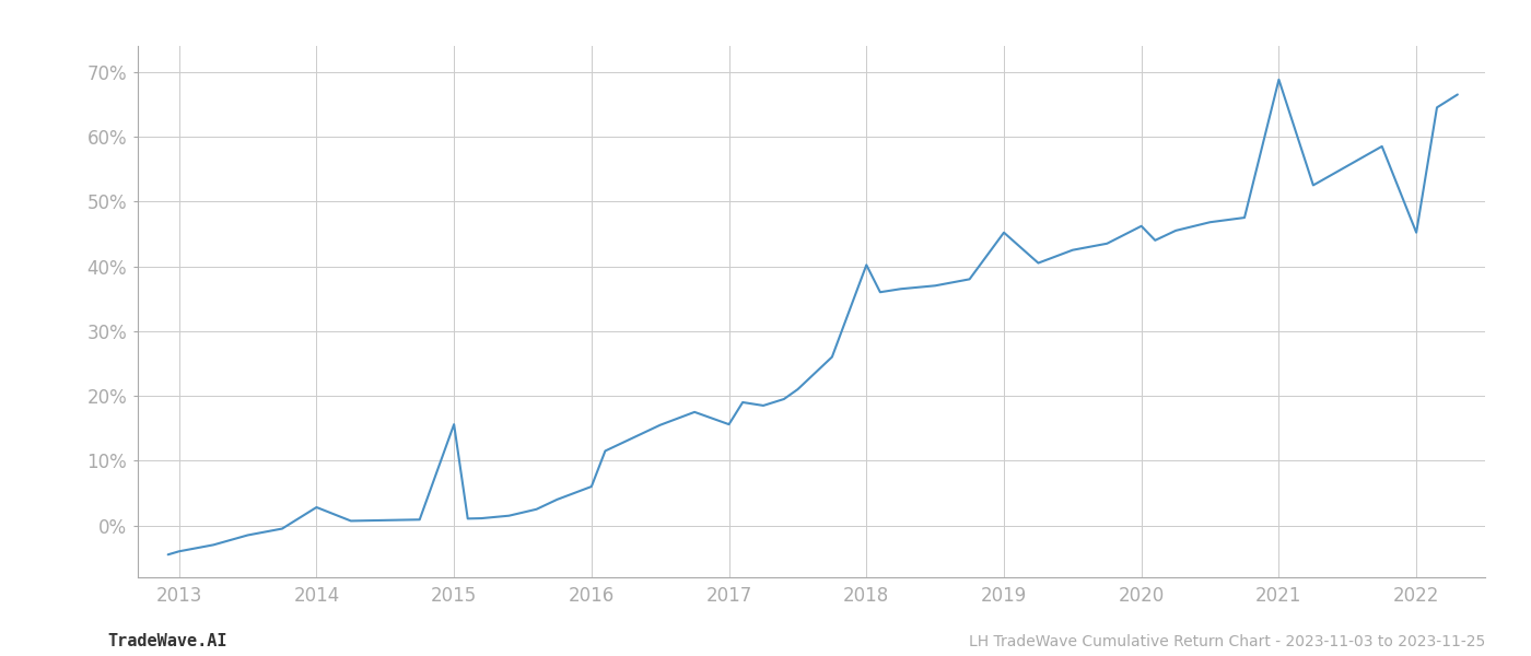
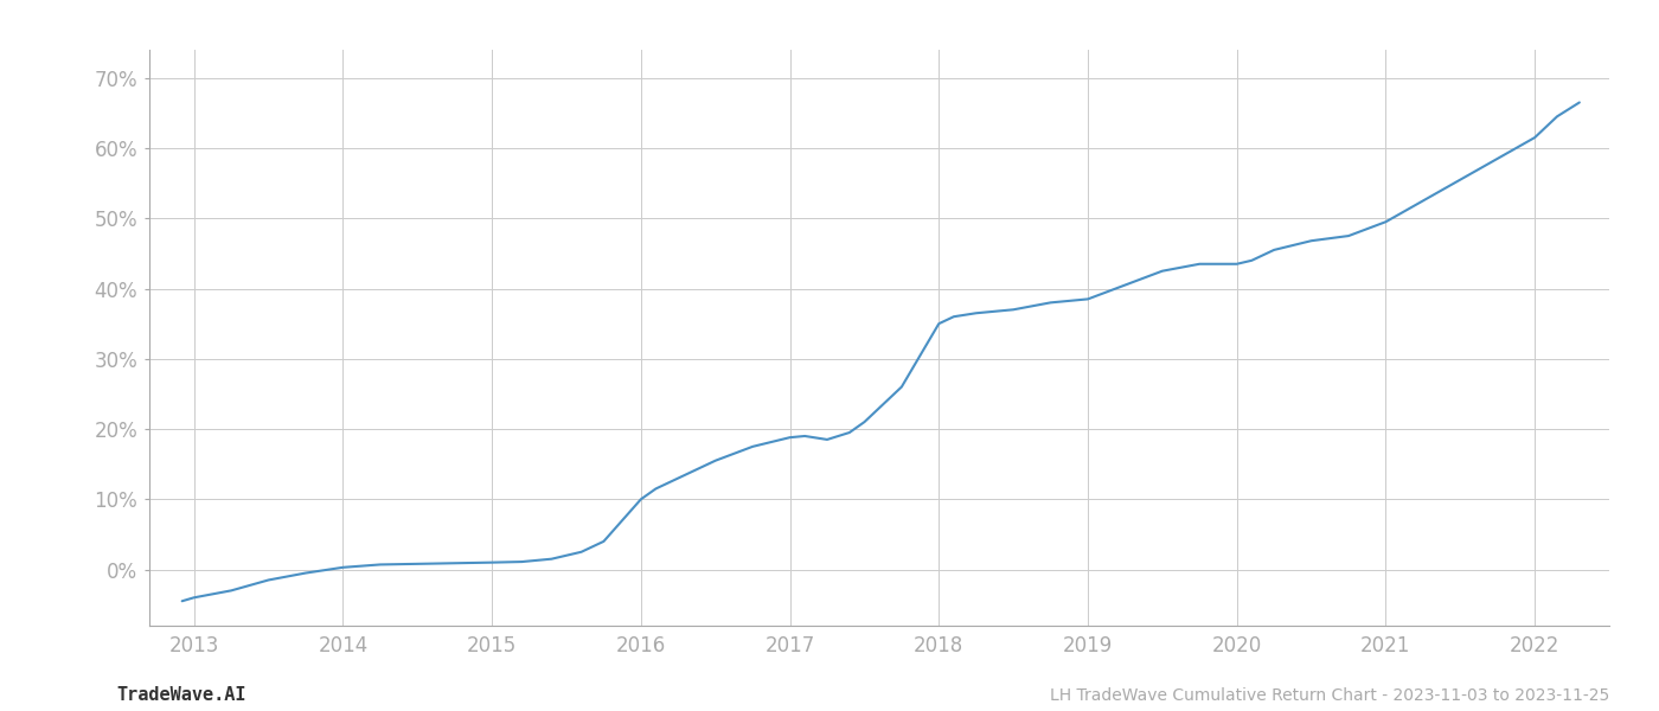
2014: 2.8% -> 0.3%
2015: 15.6% -> 1.0%
2016: 6.0% -> 10.0%
2017: 15.6% -> 18.8%
2018: 40.2% -> 35.0%
2019: 45.2% -> 38.5%
2020: 46.2% -> 43.5%
2021: 68.8% -> 49.5%
2022: 45.2% -> 61.5%
